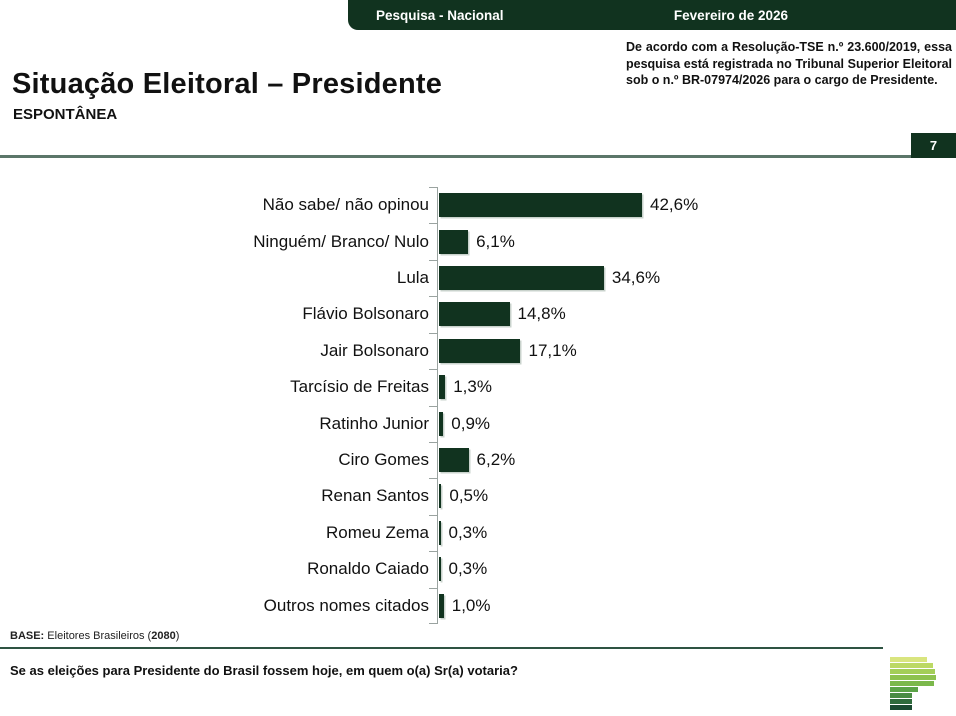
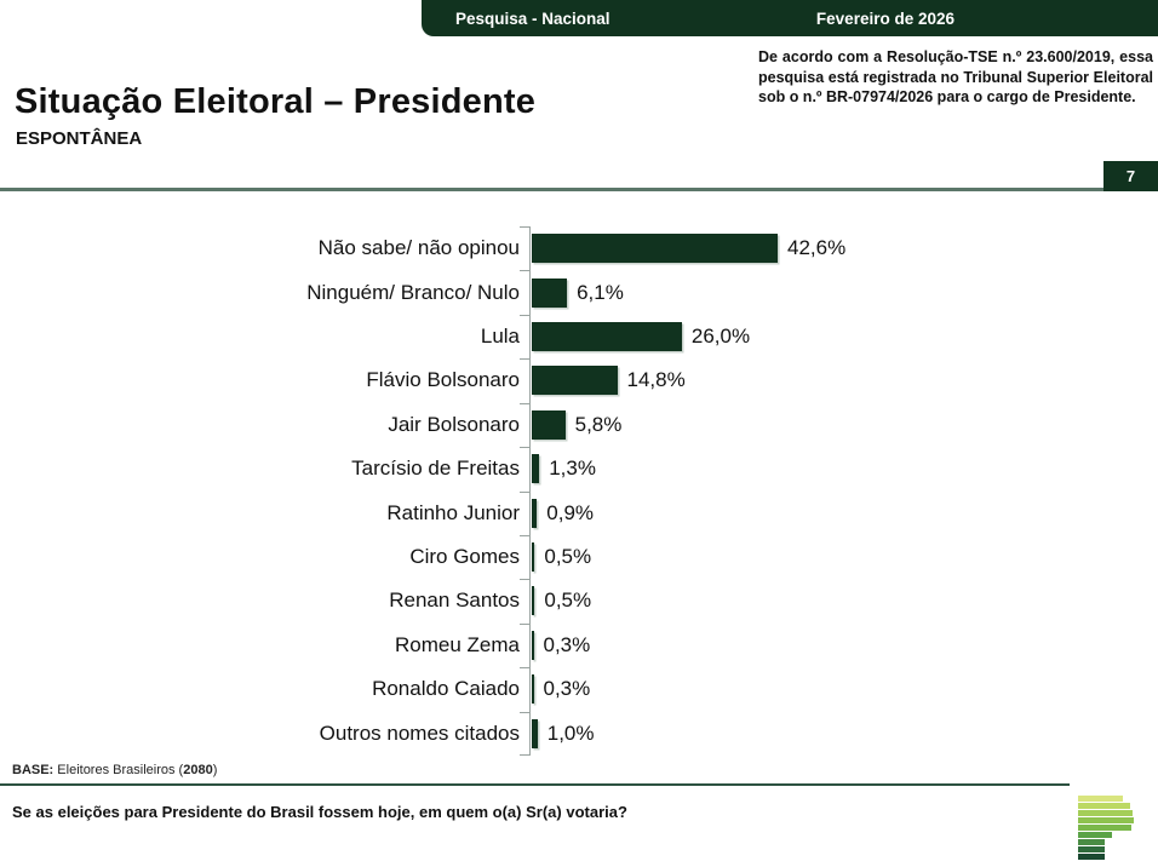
Lula: 34,6% -> 26,0%
Jair Bolsonaro: 17,1% -> 5,8%
Ciro Gomes: 6,2% -> 0,5%
